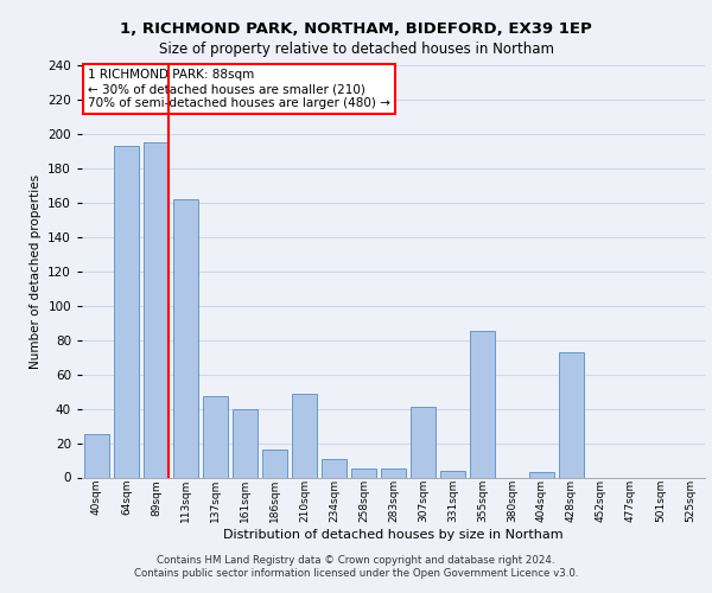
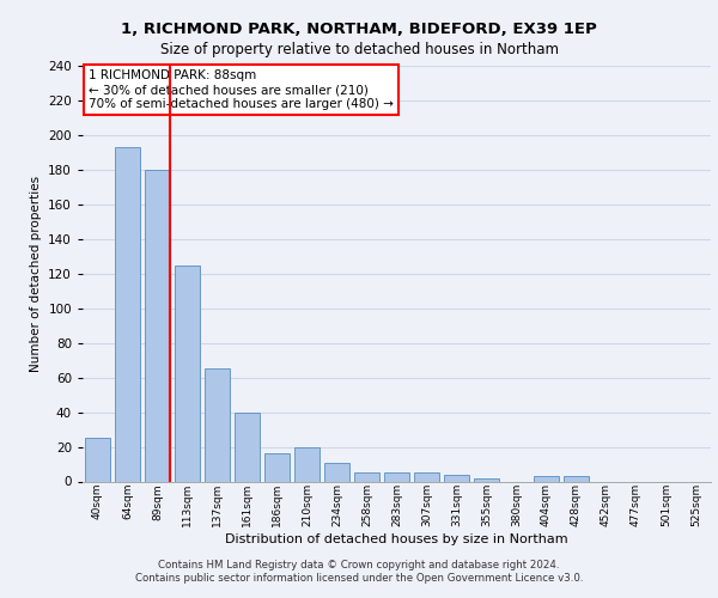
89sqm: 195 -> 180
113sqm: 162 -> 125
137sqm: 47 -> 65
210sqm: 49 -> 20
307sqm: 41 -> 5
355sqm: 85 -> 2
428sqm: 73 -> 3
